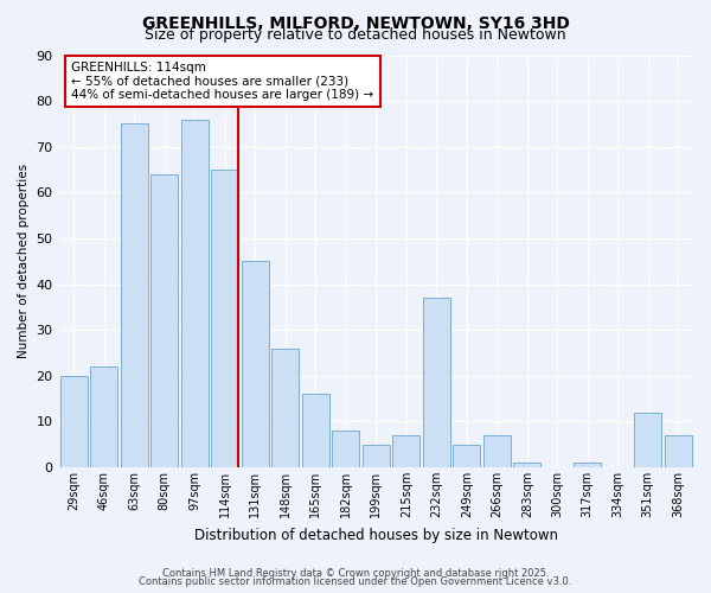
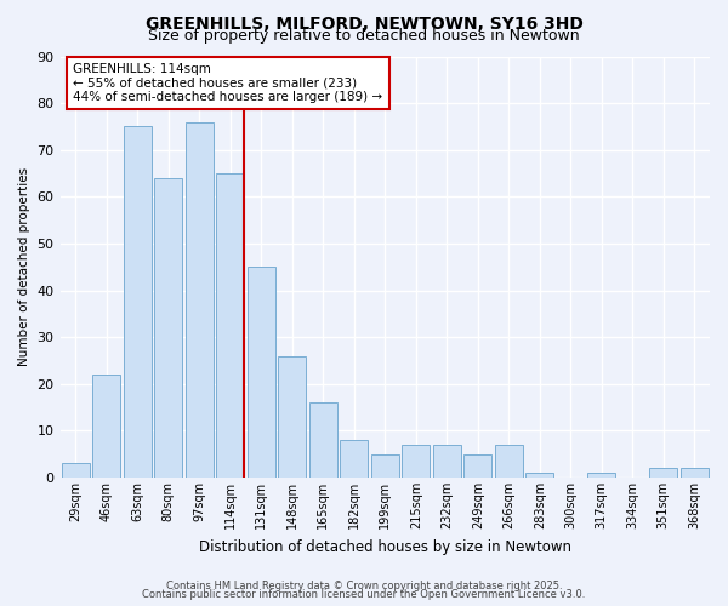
29sqm: 20 -> 3
232sqm: 37 -> 7
351sqm: 12 -> 2
368sqm: 7 -> 2
